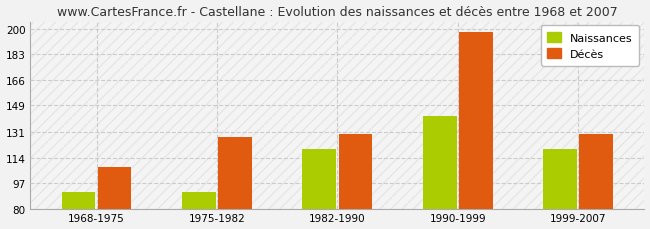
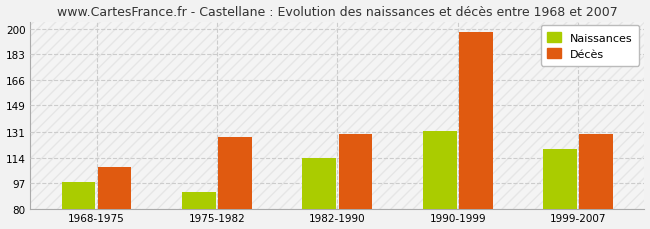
Naissances/1968-1975: 91 -> 98
Naissances/1982-1990: 120 -> 114
Naissances/1990-1999: 142 -> 132
